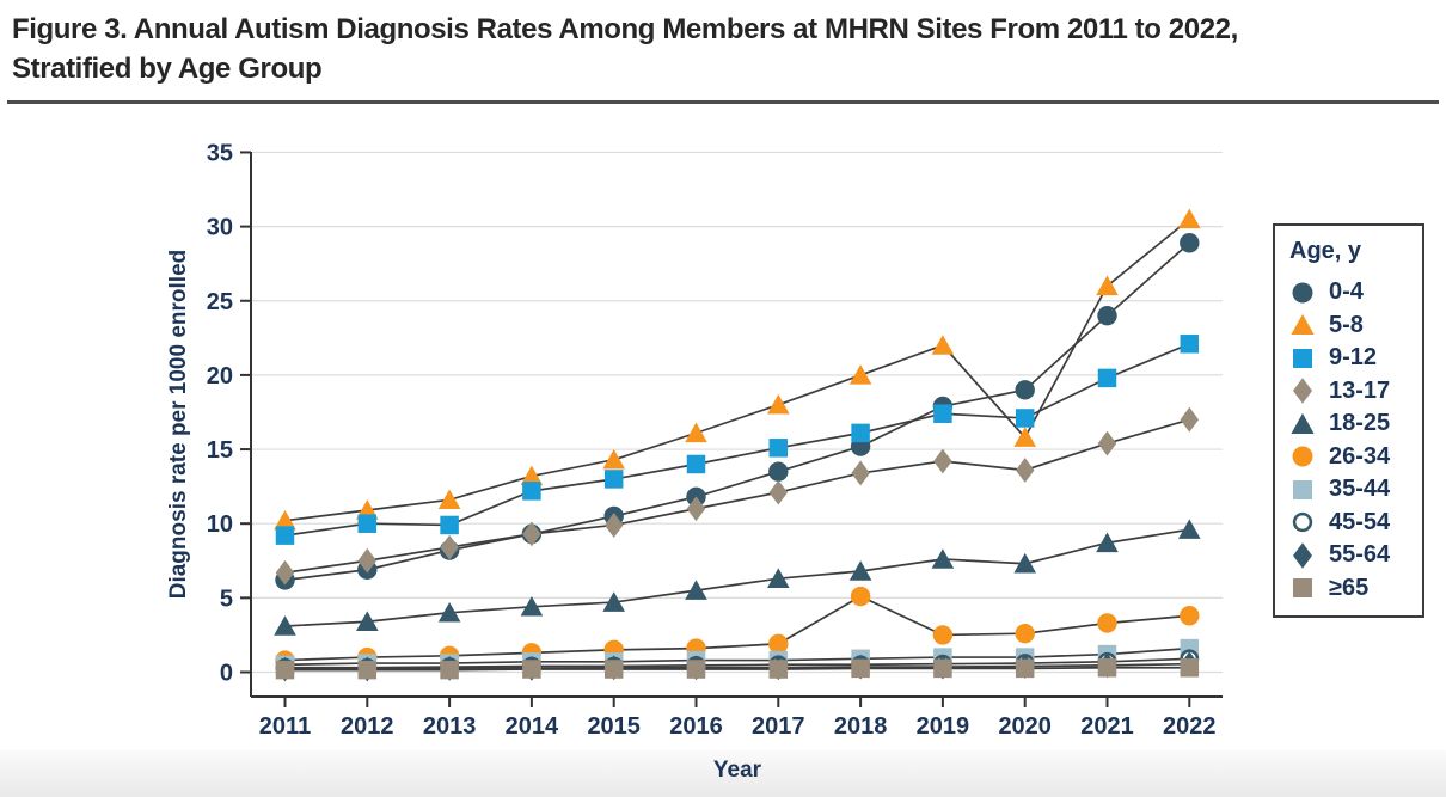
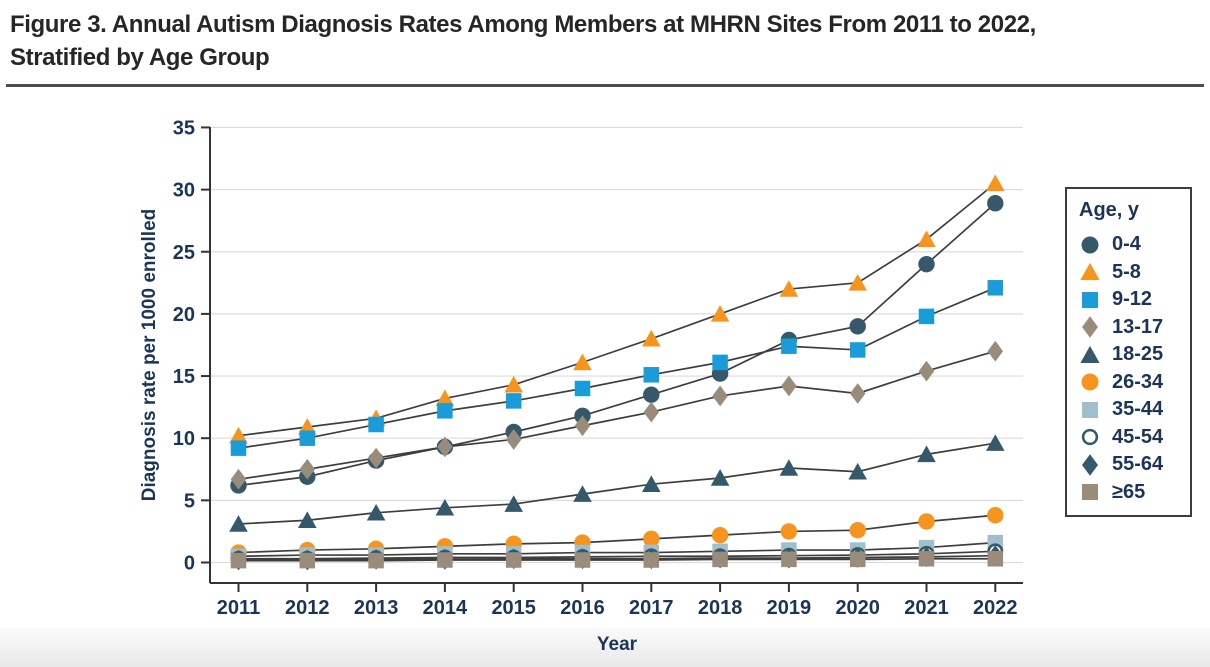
9-12/2013: 9.9 -> 11.1
26-34/2018: 5.1 -> 2.2
5-8/2020: 15.8 -> 22.5
